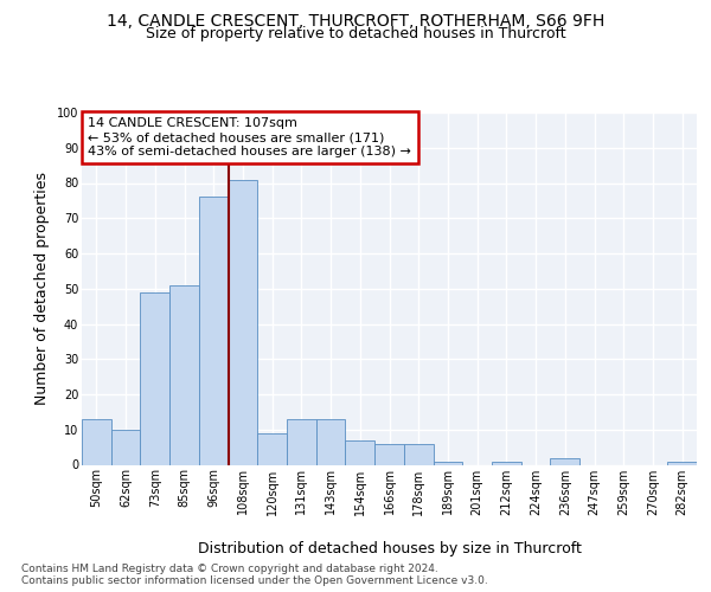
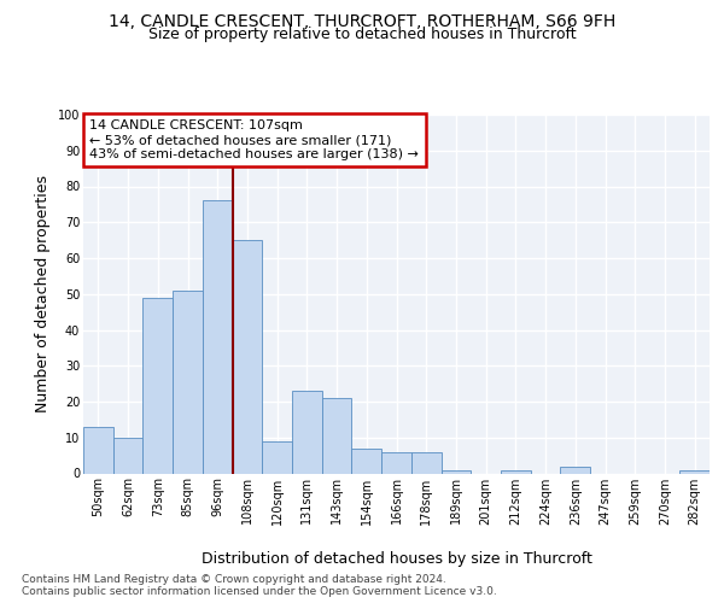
108sqm: 81 -> 65
131sqm: 13 -> 23
143sqm: 13 -> 21
